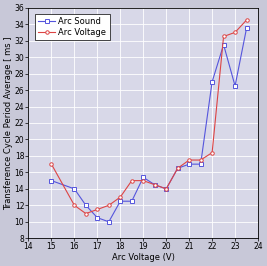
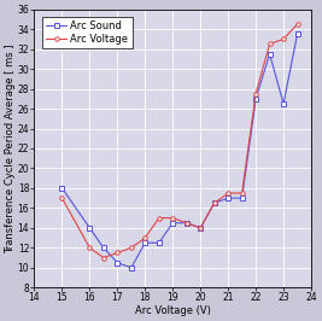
Arc Sound/15: 15.0 -> 18.0
Arc Sound/19: 15.4 -> 14.5
Arc Voltage/22: 18.4 -> 27.5
